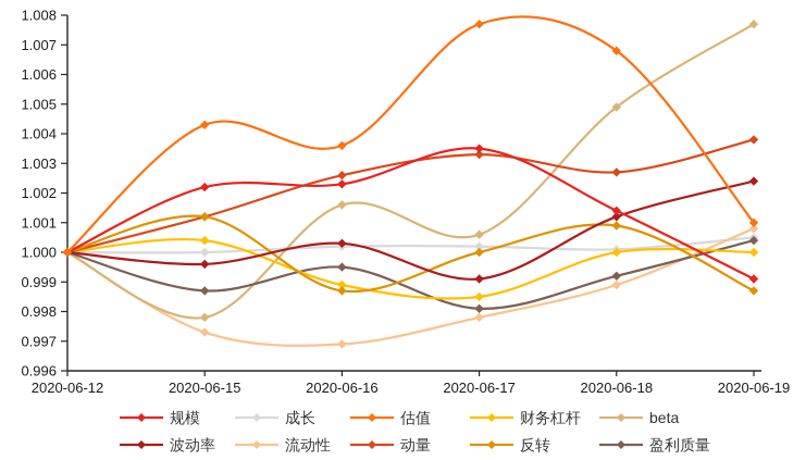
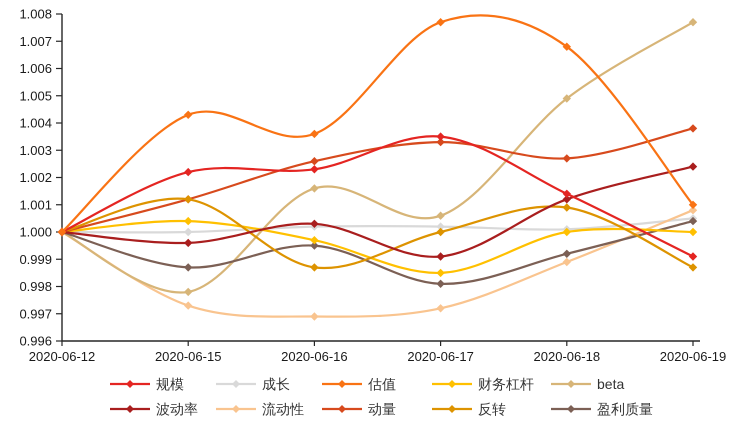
财务杠杆/2020-06-16: 0.9989 -> 0.9997
流动性/2020-06-17: 0.9978 -> 0.9972
